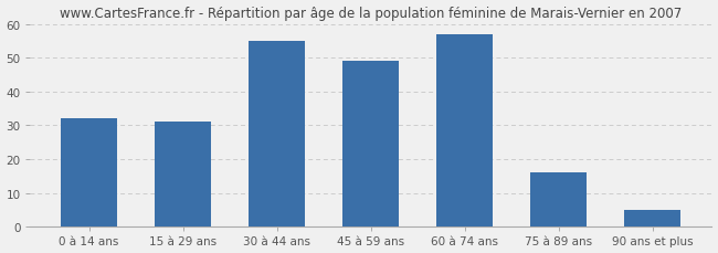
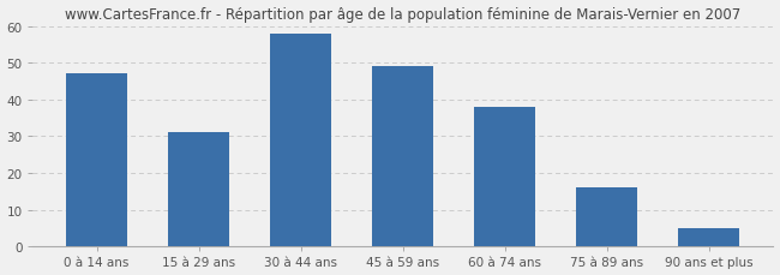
0 à 14 ans: 32 -> 47
30 à 44 ans: 55 -> 58
60 à 74 ans: 57 -> 38
